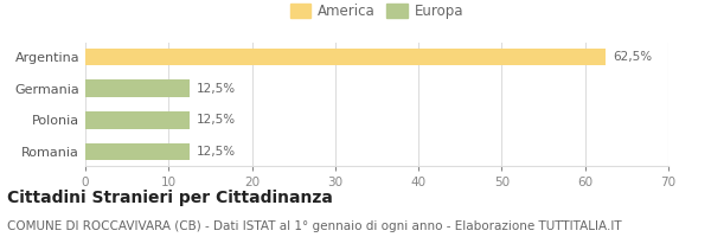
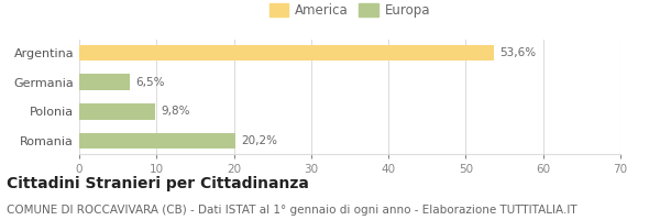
Argentina: 62,5% -> 53,6%
Germania: 12,5% -> 6,5%
Polonia: 12,5% -> 9,8%
Romania: 12,5% -> 20,2%
